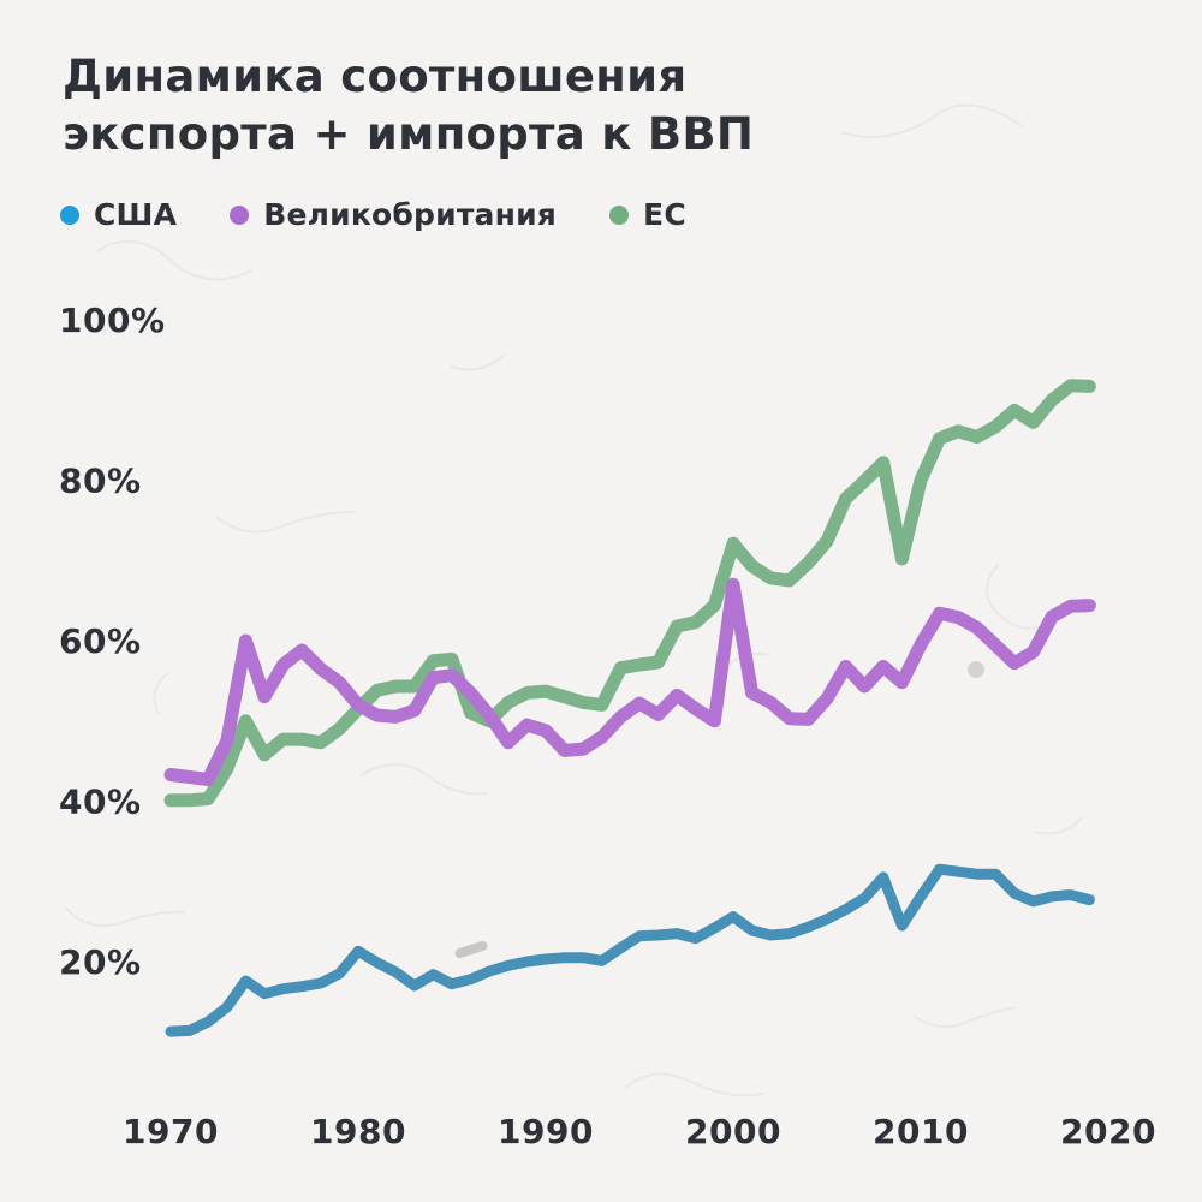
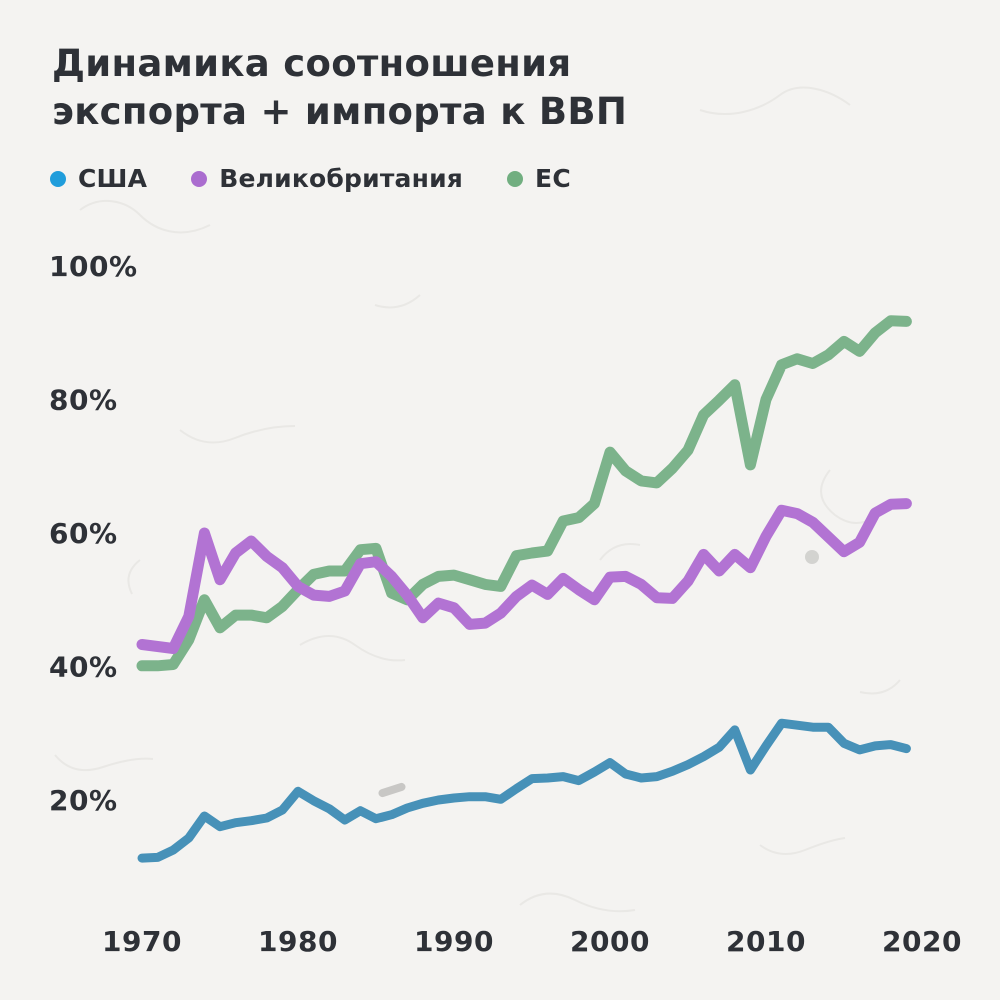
Великобритания/2000: 67% -> 53%
